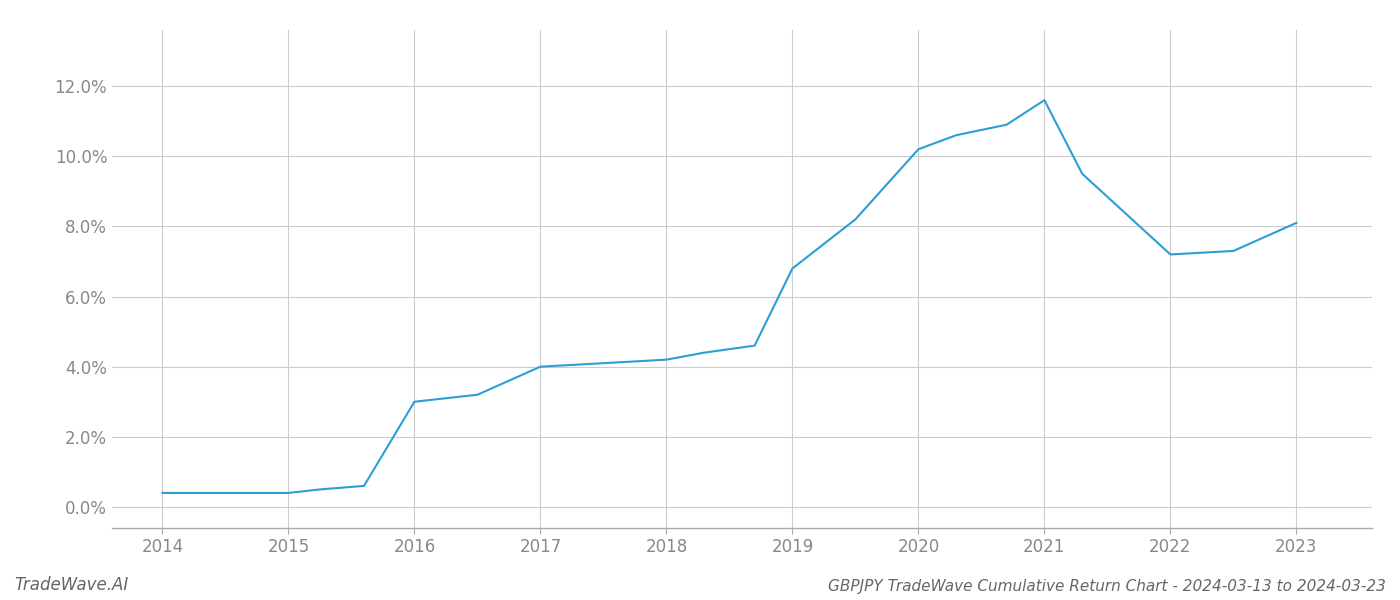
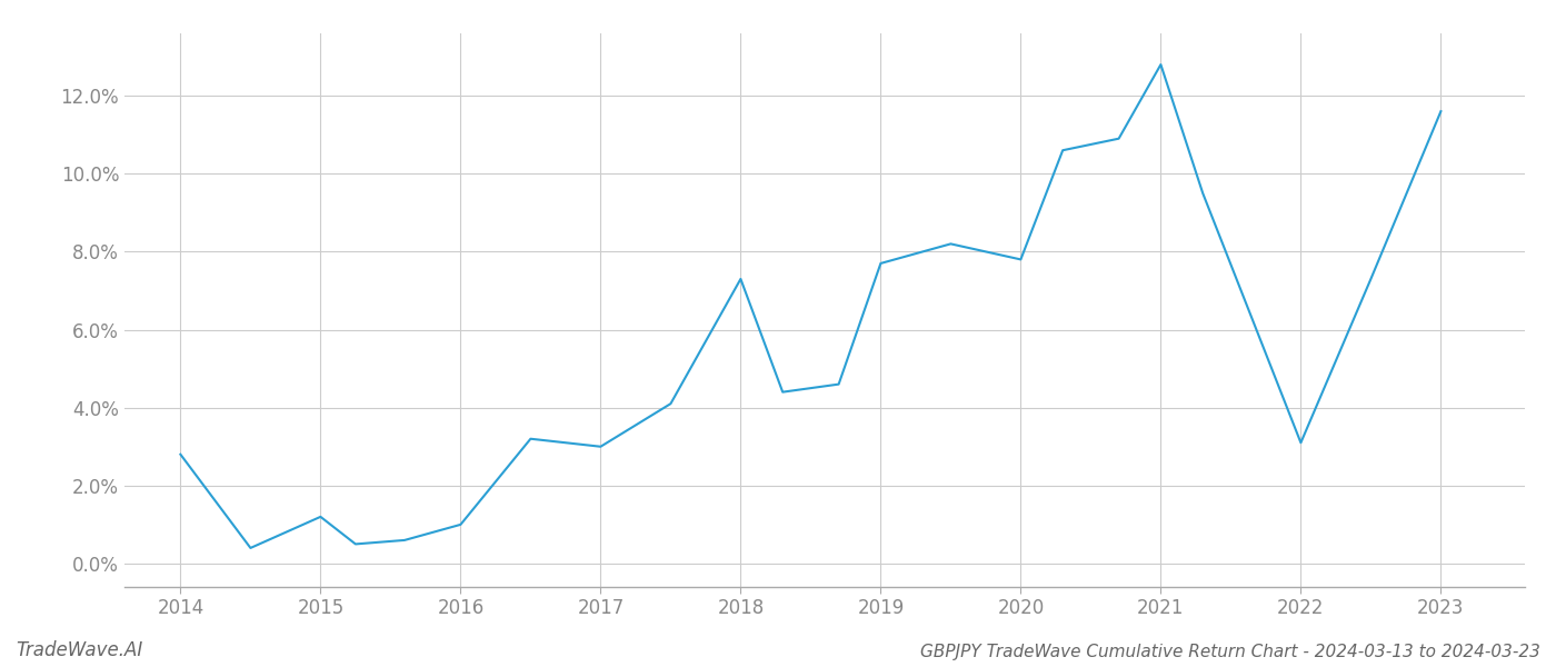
2014: 0.4% -> 2.8%
2015: 0.4% -> 1.2%
2016: 3.0% -> 1.0%
2017: 4.0% -> 3.0%
2018: 4.2% -> 7.3%
2019: 6.8% -> 7.7%
2020: 10.2% -> 7.8%
2021: 11.6% -> 12.8%
2022: 7.2% -> 3.1%
2023: 8.1% -> 11.6%
